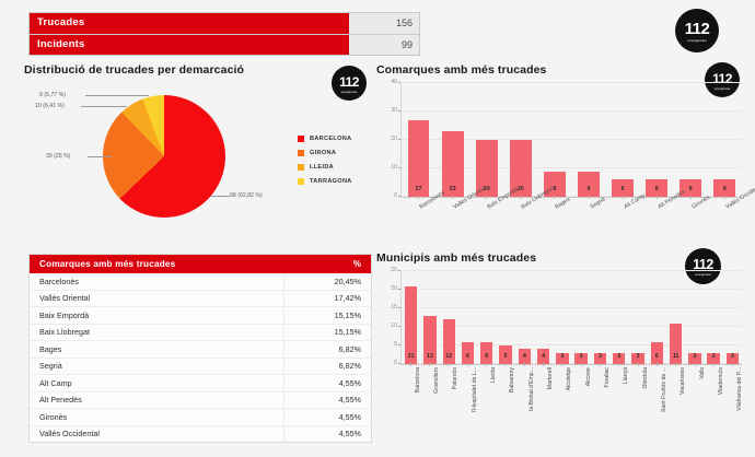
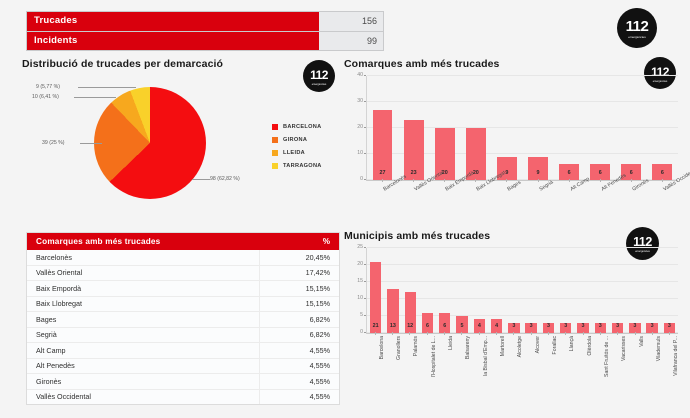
Municipis amb més trucades/Sant Fruitós de ...: 6 -> 3
Municipis amb més trucades/Vacarisses: 11 -> 3
